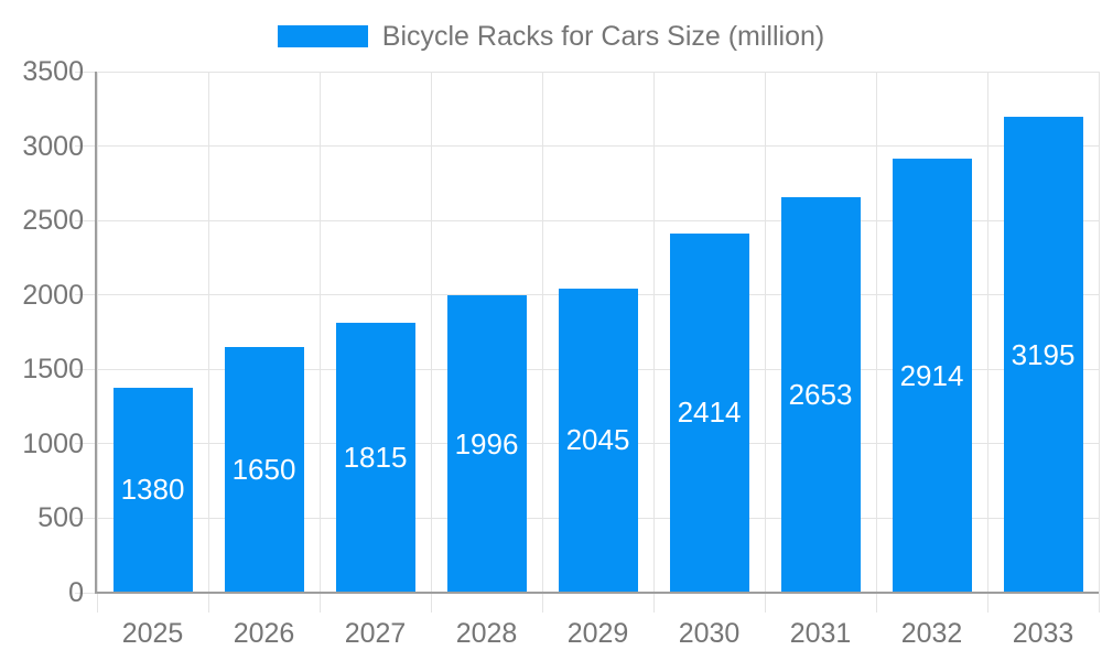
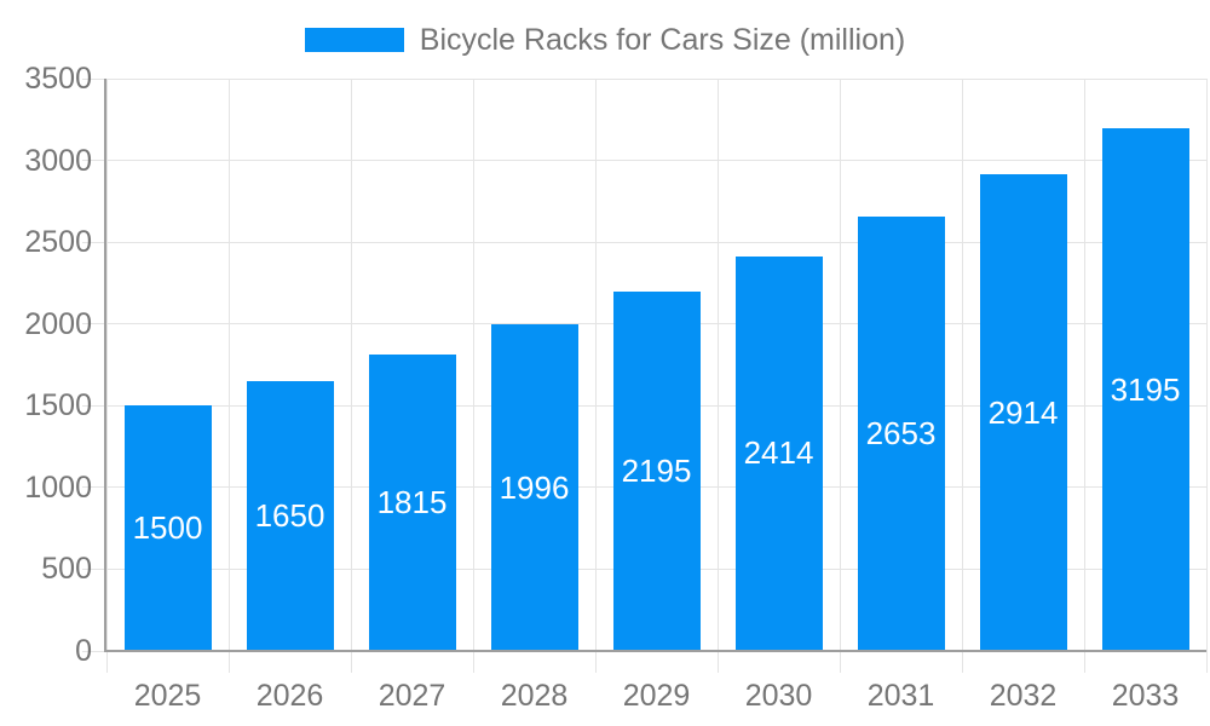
2025: 1380 -> 1500
2029: 2045 -> 2195
